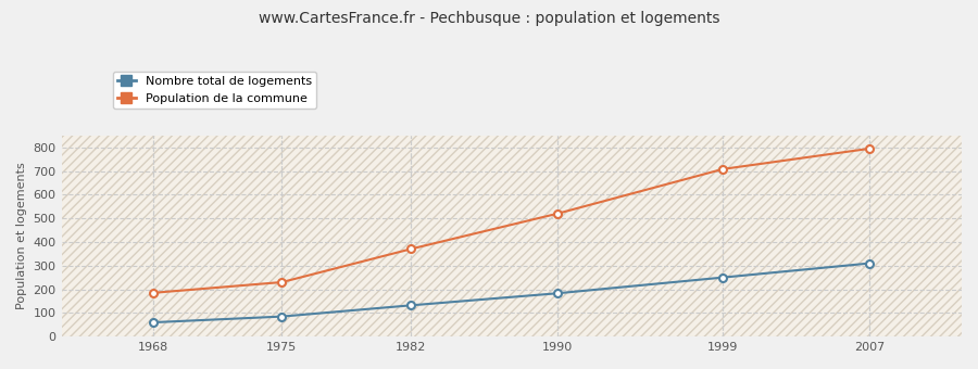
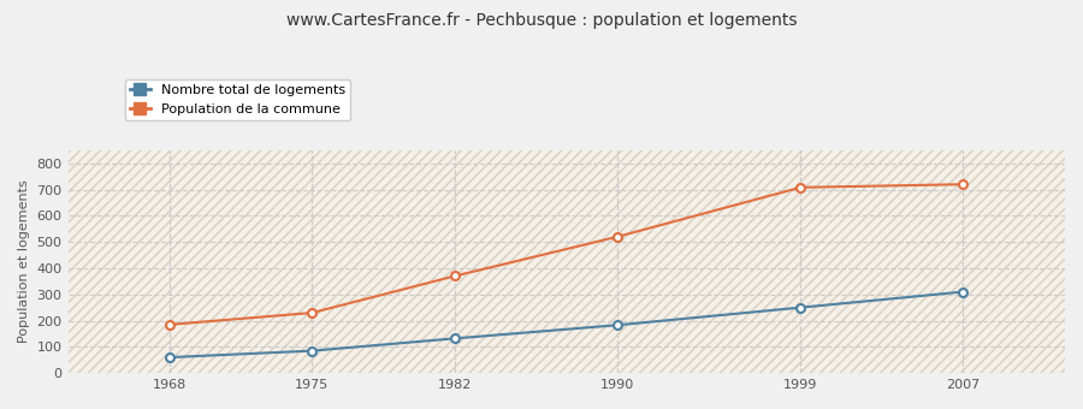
Population de la commune/2007: 795 -> 720
